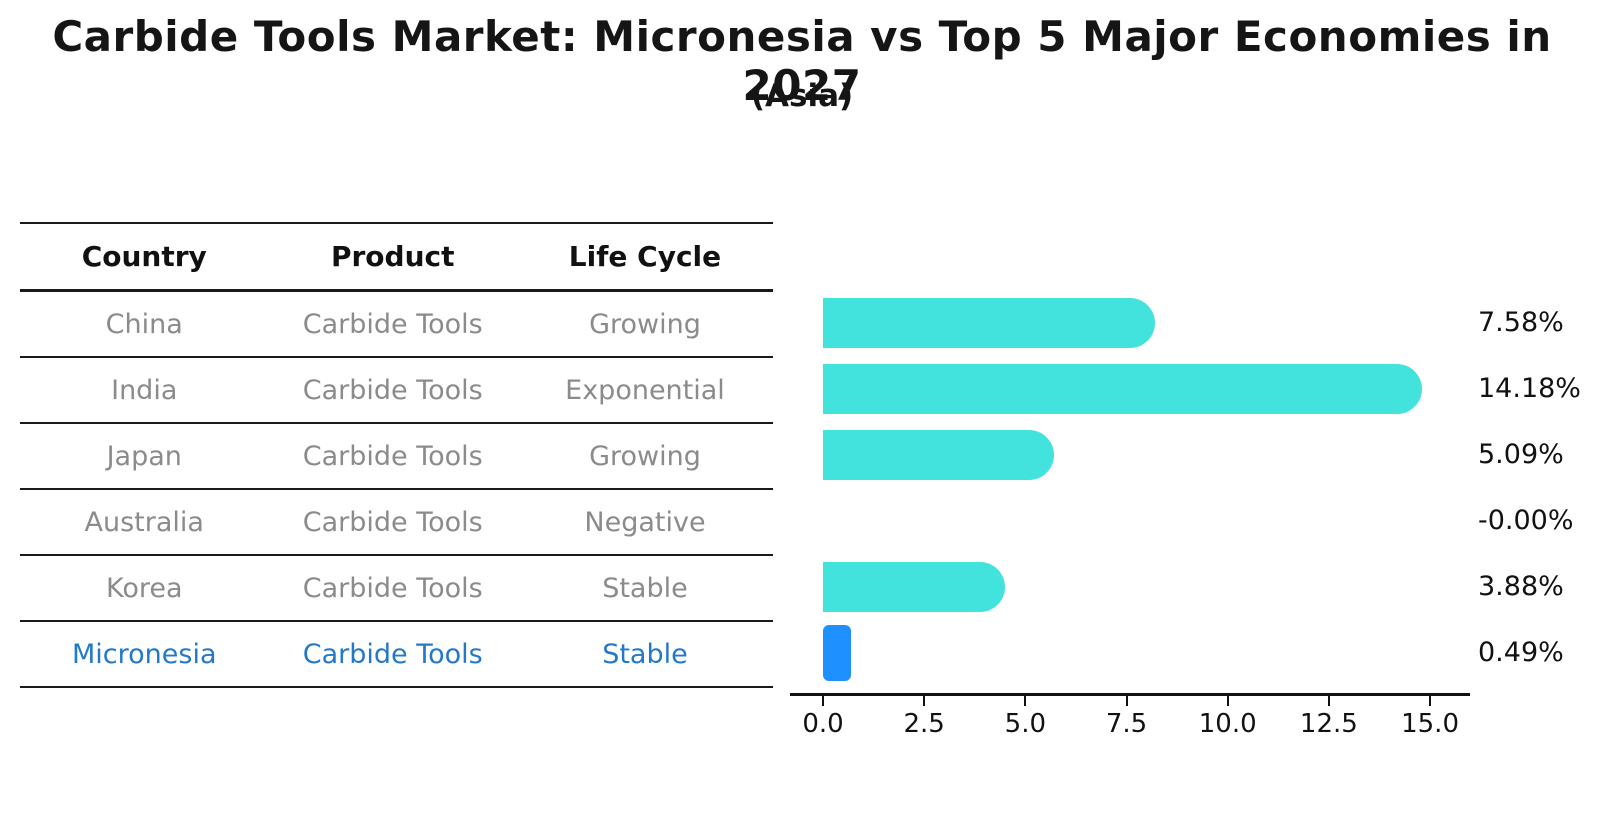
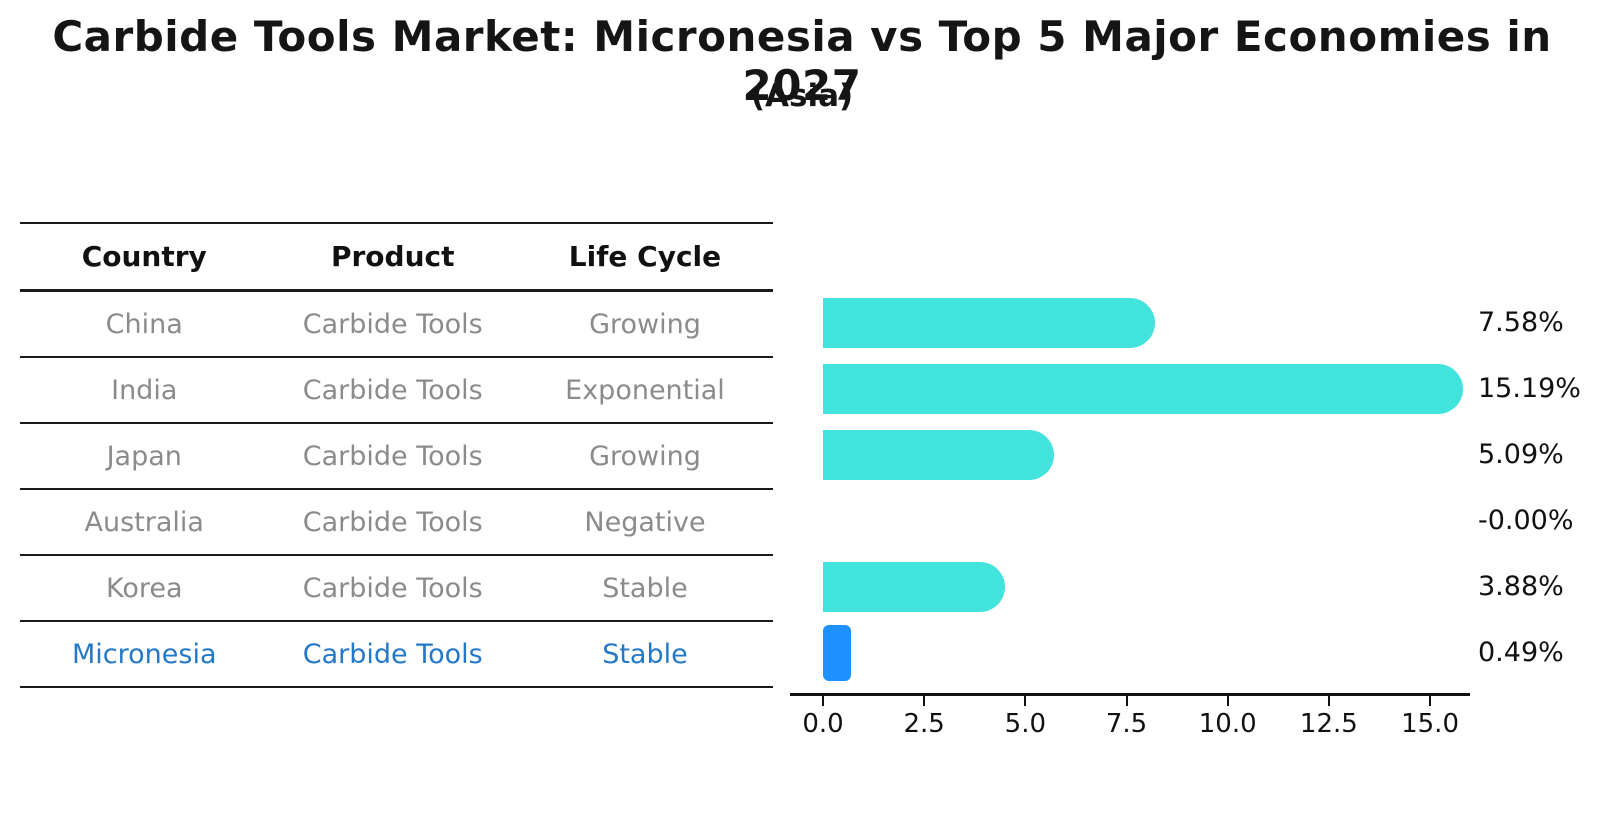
India: 14.18% -> 15.19%
